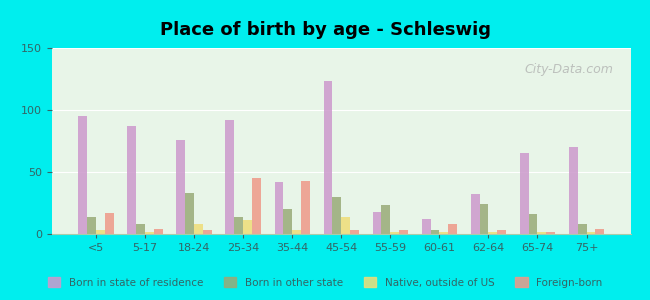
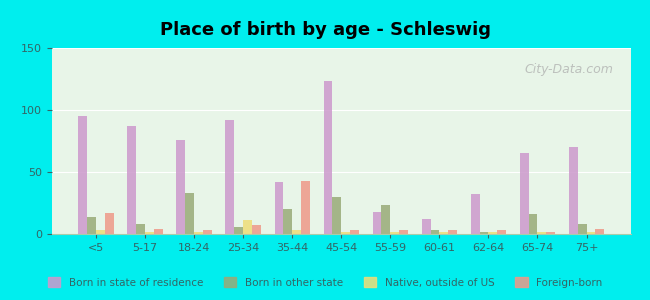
Native, outside of US/18-24: 8 -> 2
Born in other state/25-34: 14 -> 6
Foreign-born/25-34: 45 -> 7
Native, outside of US/45-54: 14 -> 2
Foreign-born/60-61: 8 -> 3
Born in other state/62-64: 24 -> 2
